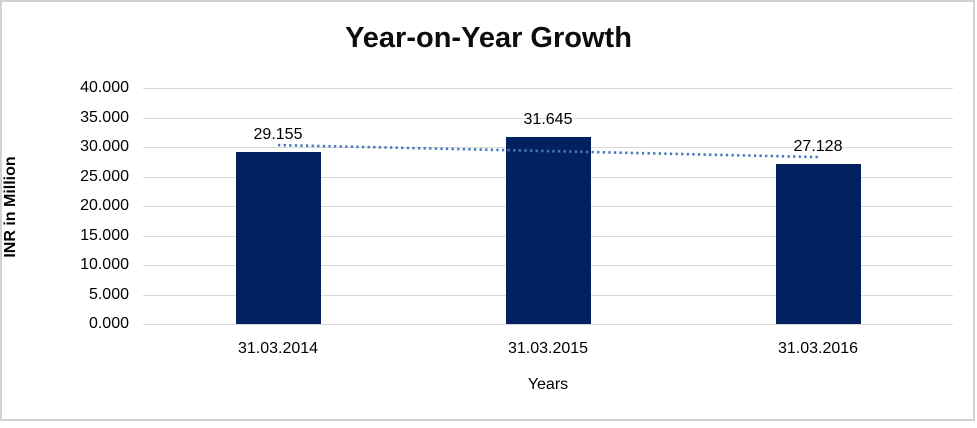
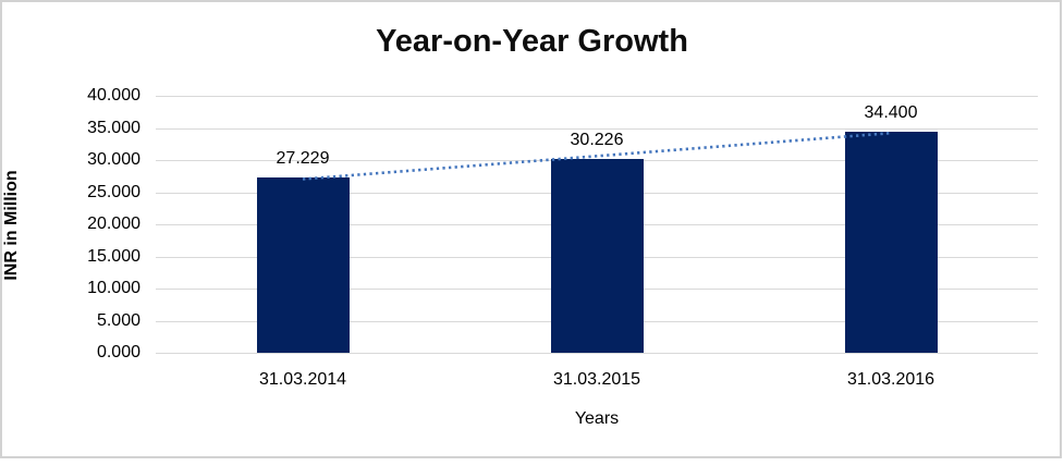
31.03.2014: 29.155 -> 27.229
31.03.2015: 31.645 -> 30.226
31.03.2016: 27.128 -> 34.400
